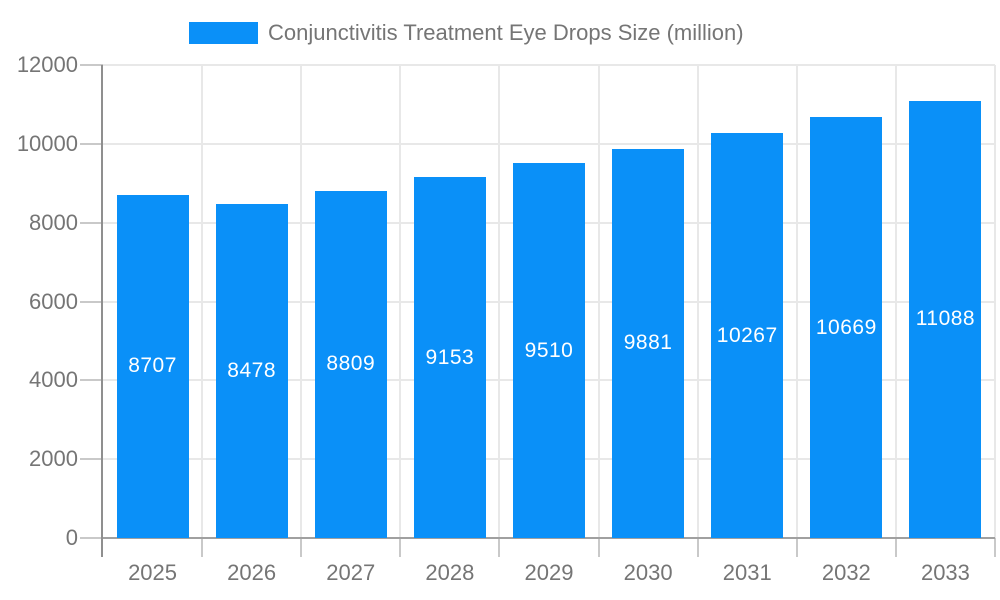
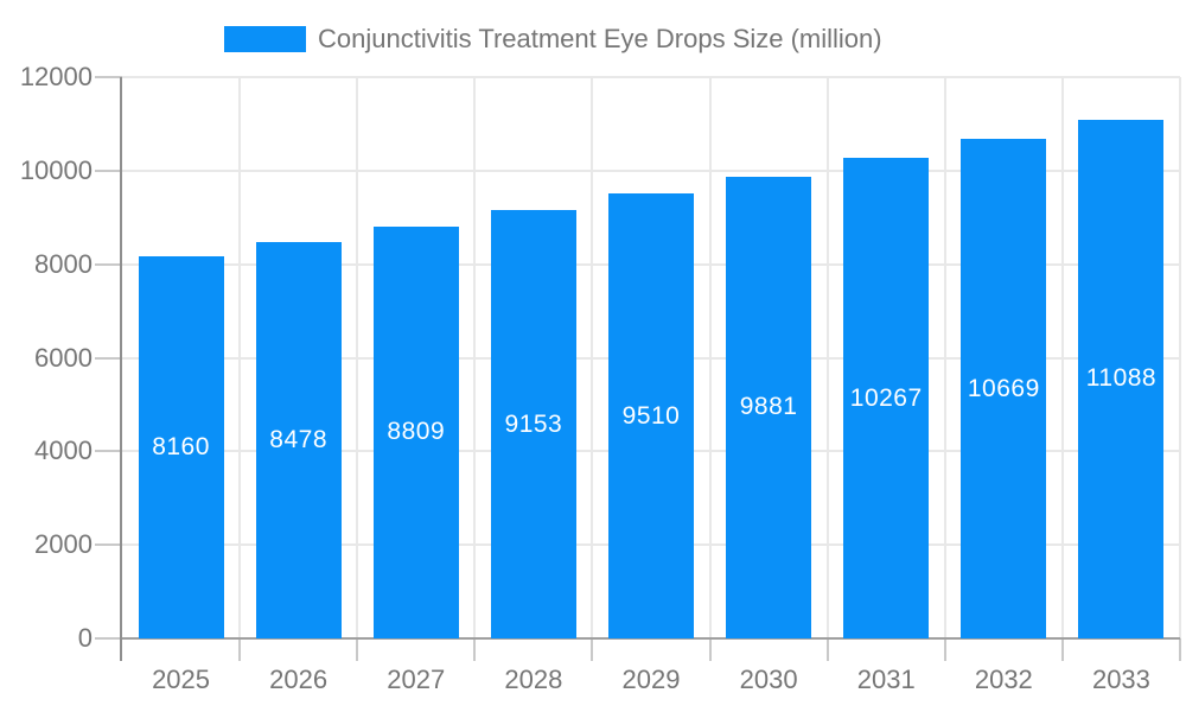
2025: 8707 -> 8160
